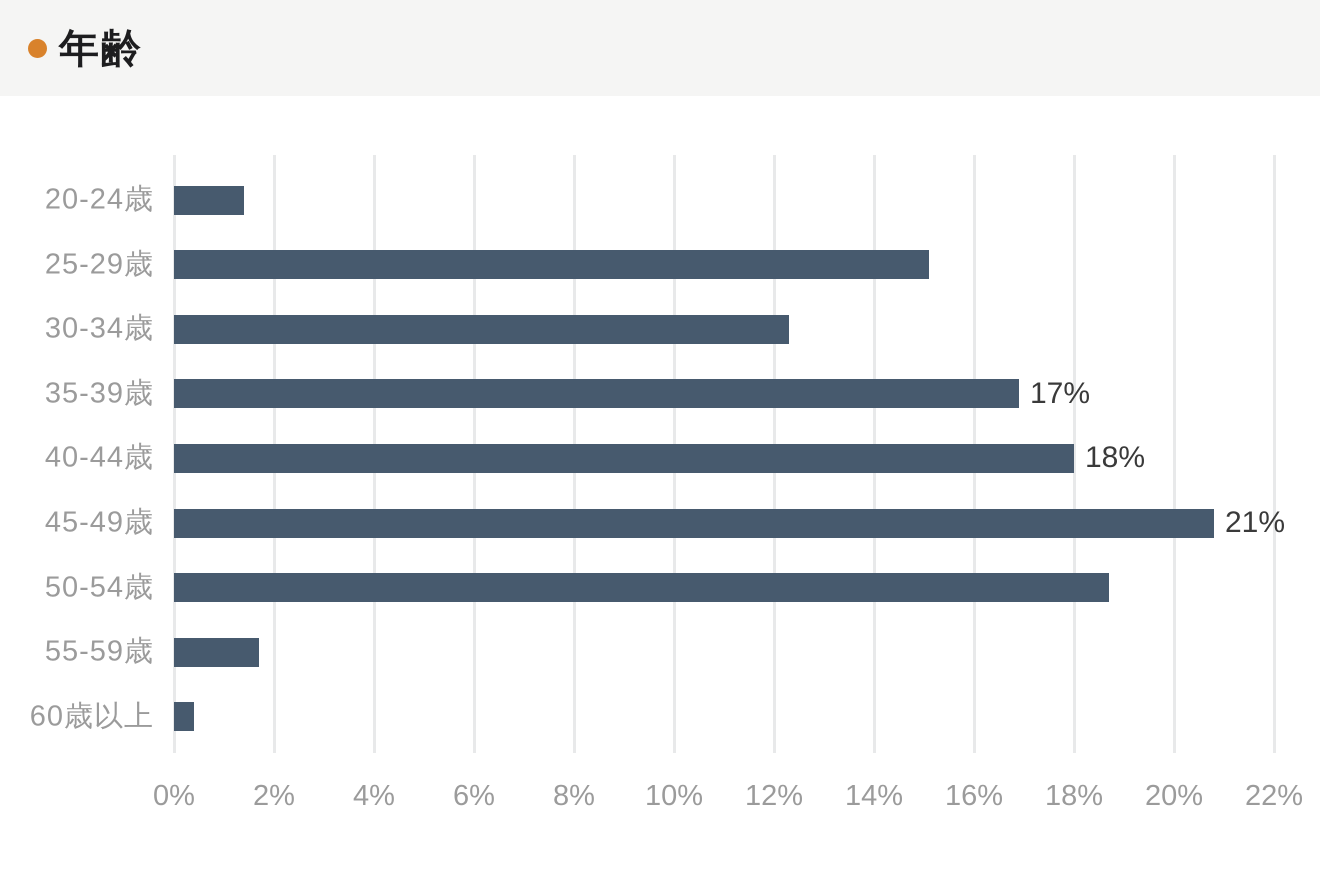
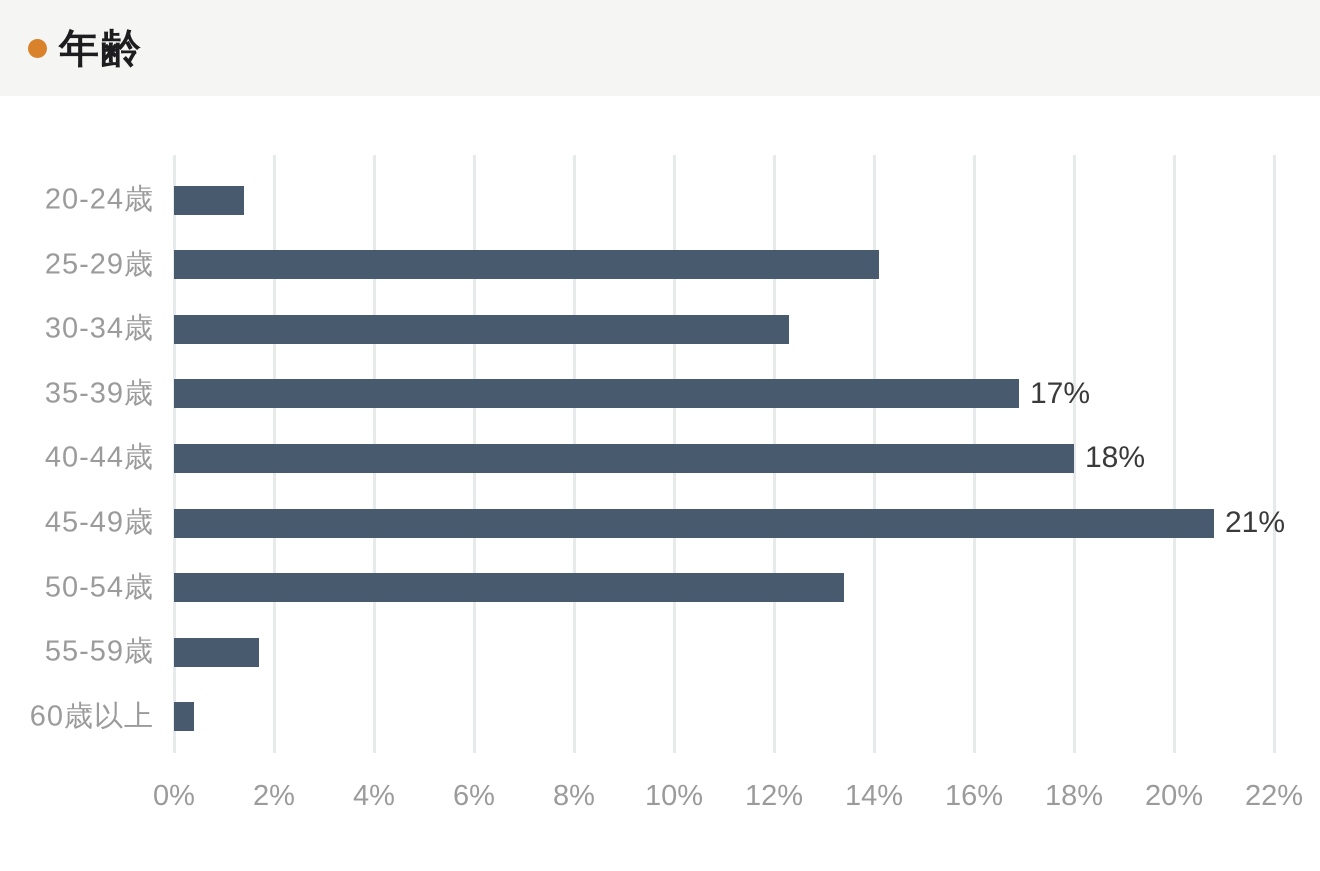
25-29歳: 15.1% -> 14.1%
50-54歳: 18.7% -> 13.4%
